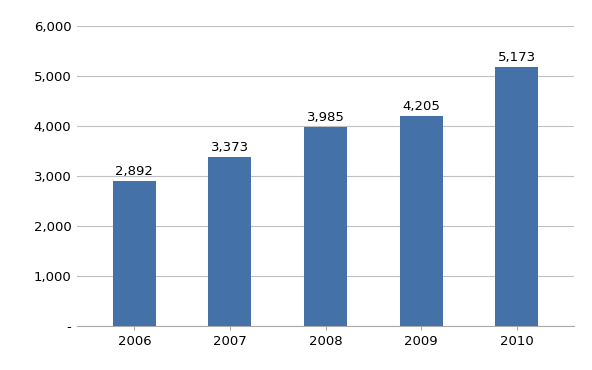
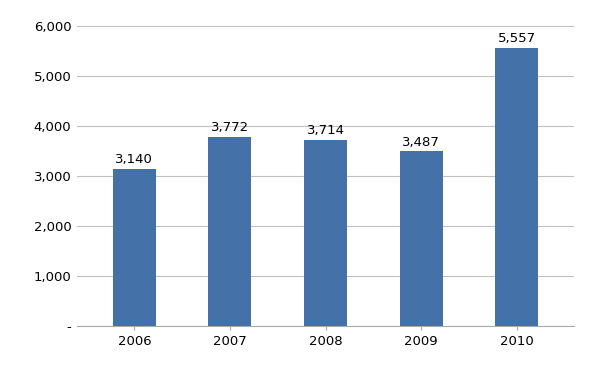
2006: 2,892 -> 3,140
2007: 3,373 -> 3,772
2008: 3,985 -> 3,714
2009: 4,205 -> 3,487
2010: 5,173 -> 5,557
